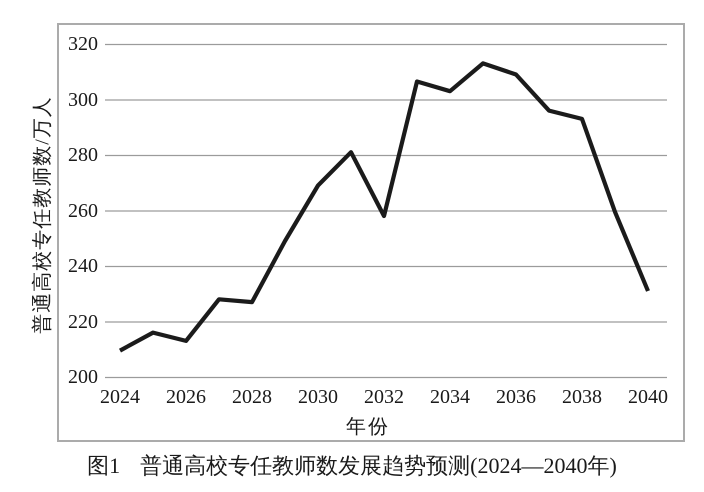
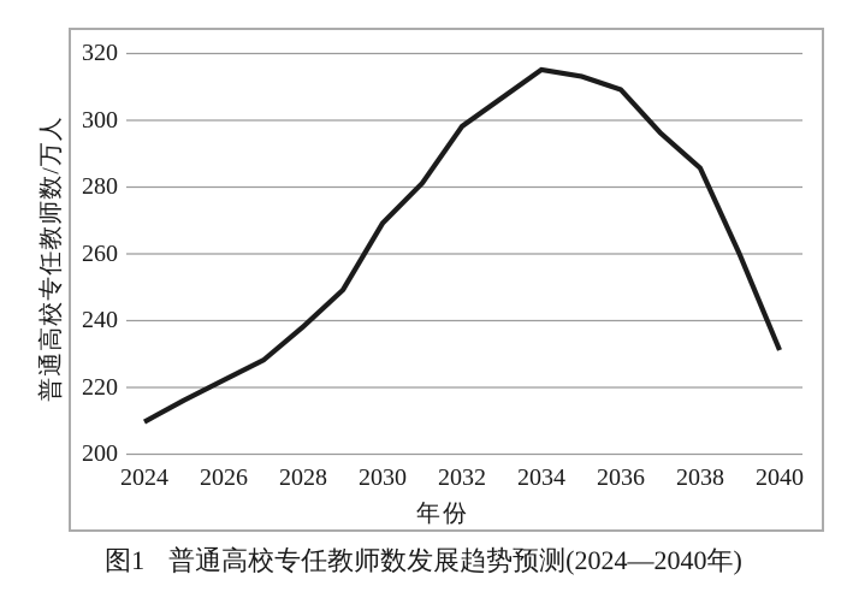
2026: 213 -> 222
2028: 227 -> 238
2032: 258 -> 298
2034: 303 -> 315
2038: 293 -> 286
